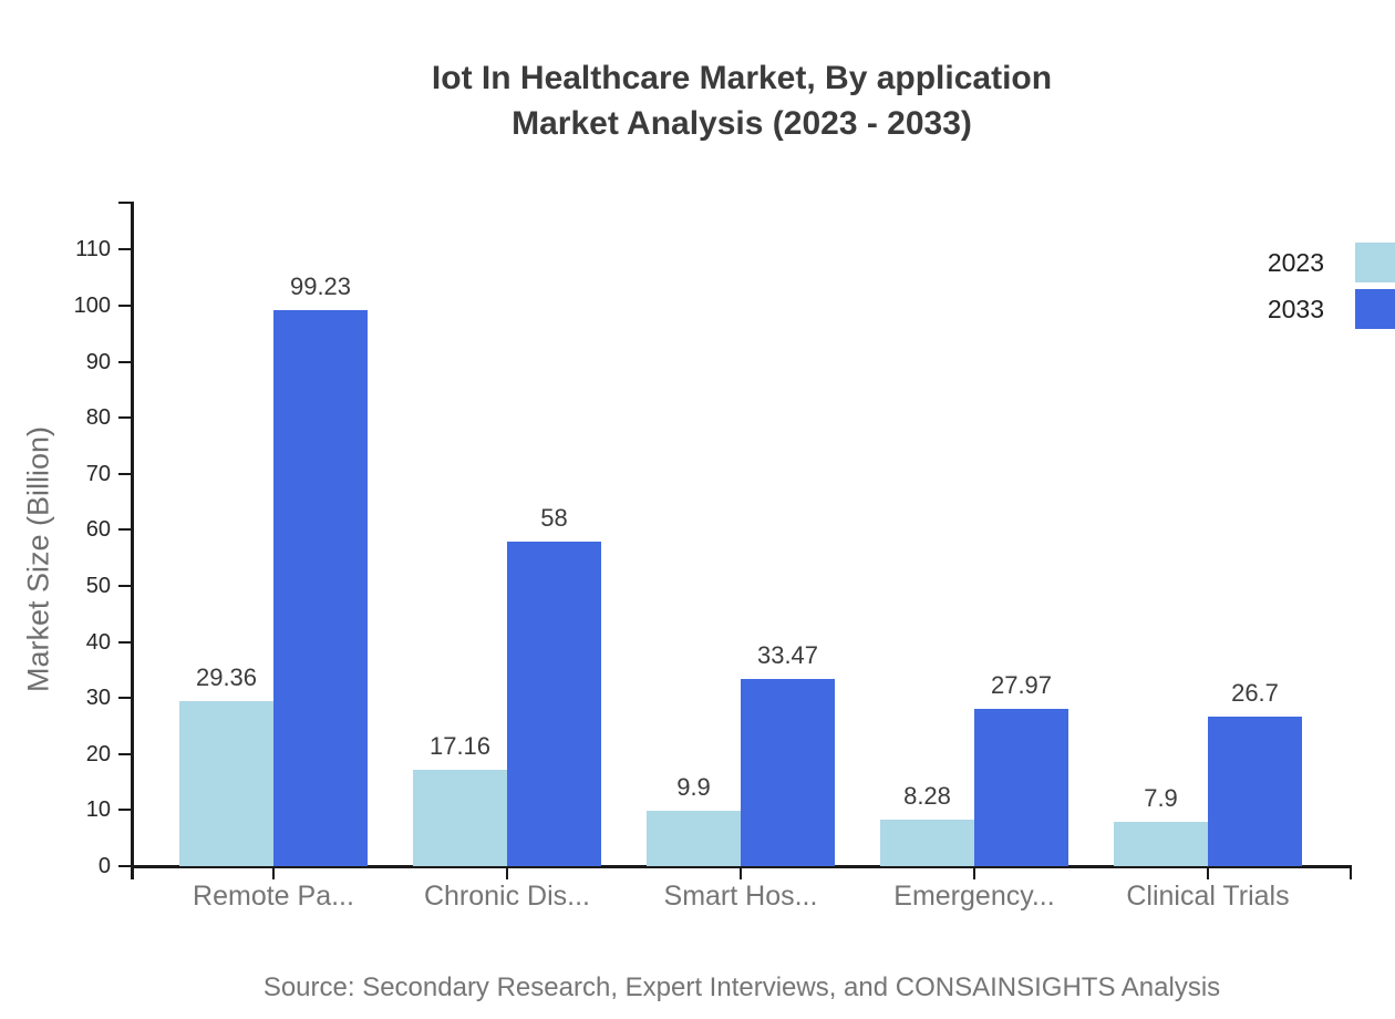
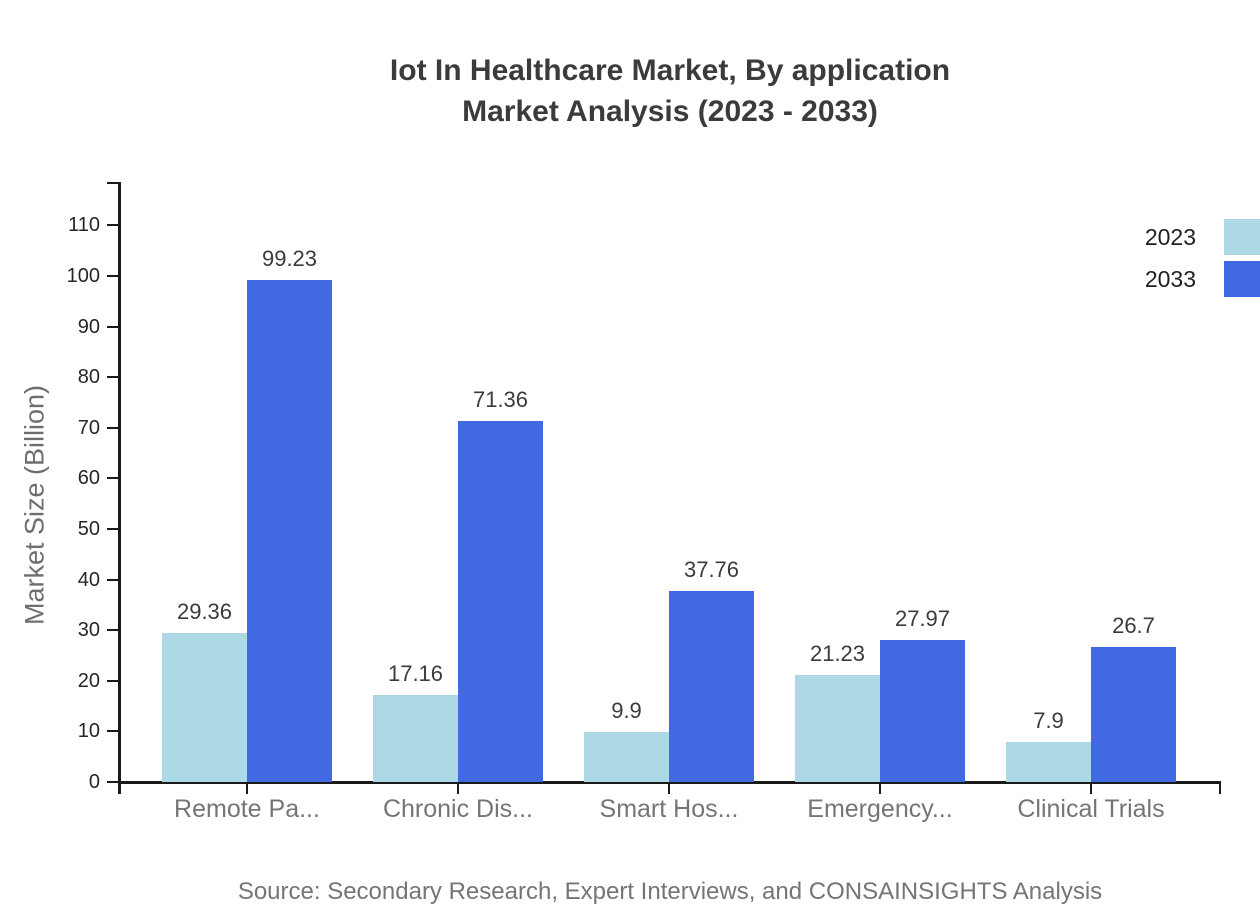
2033/Chronic Dis...: 58 -> 71.36
2033/Smart Hos...: 33.47 -> 37.76
2023/Emergency...: 8.28 -> 21.23
